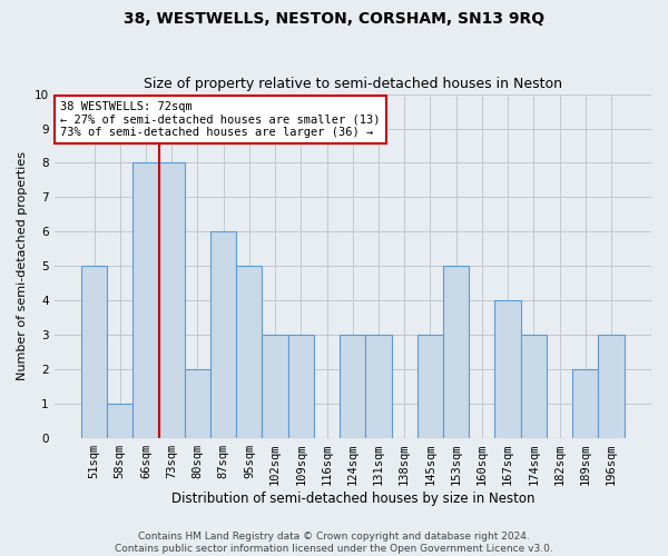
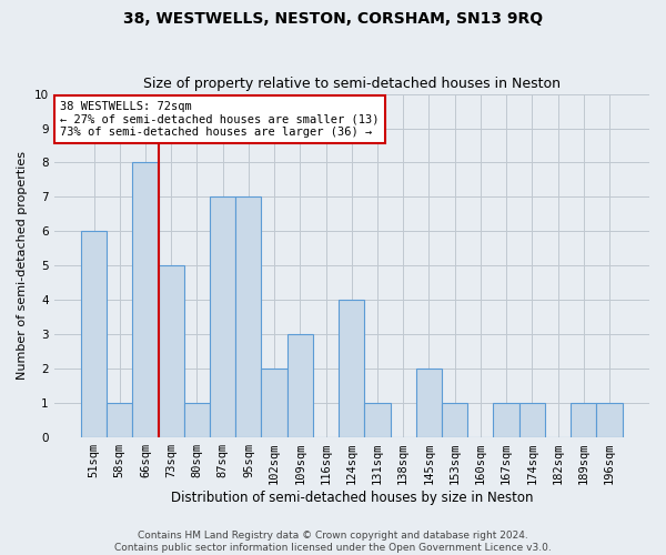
51sqm: 5 -> 6
73sqm: 8 -> 5
80sqm: 2 -> 1
87sqm: 6 -> 7
95sqm: 5 -> 7
102sqm: 3 -> 2
124sqm: 3 -> 4
131sqm: 3 -> 1
145sqm: 3 -> 2
153sqm: 5 -> 1
167sqm: 4 -> 1
174sqm: 3 -> 1
189sqm: 2 -> 1
196sqm: 3 -> 1
